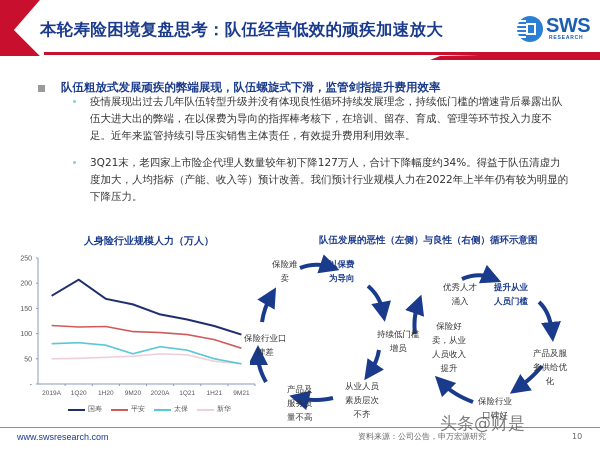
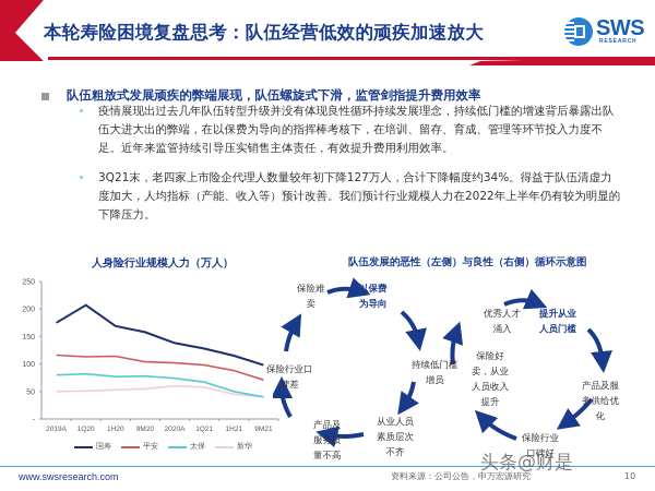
太保/9M20: 60 -> 80
